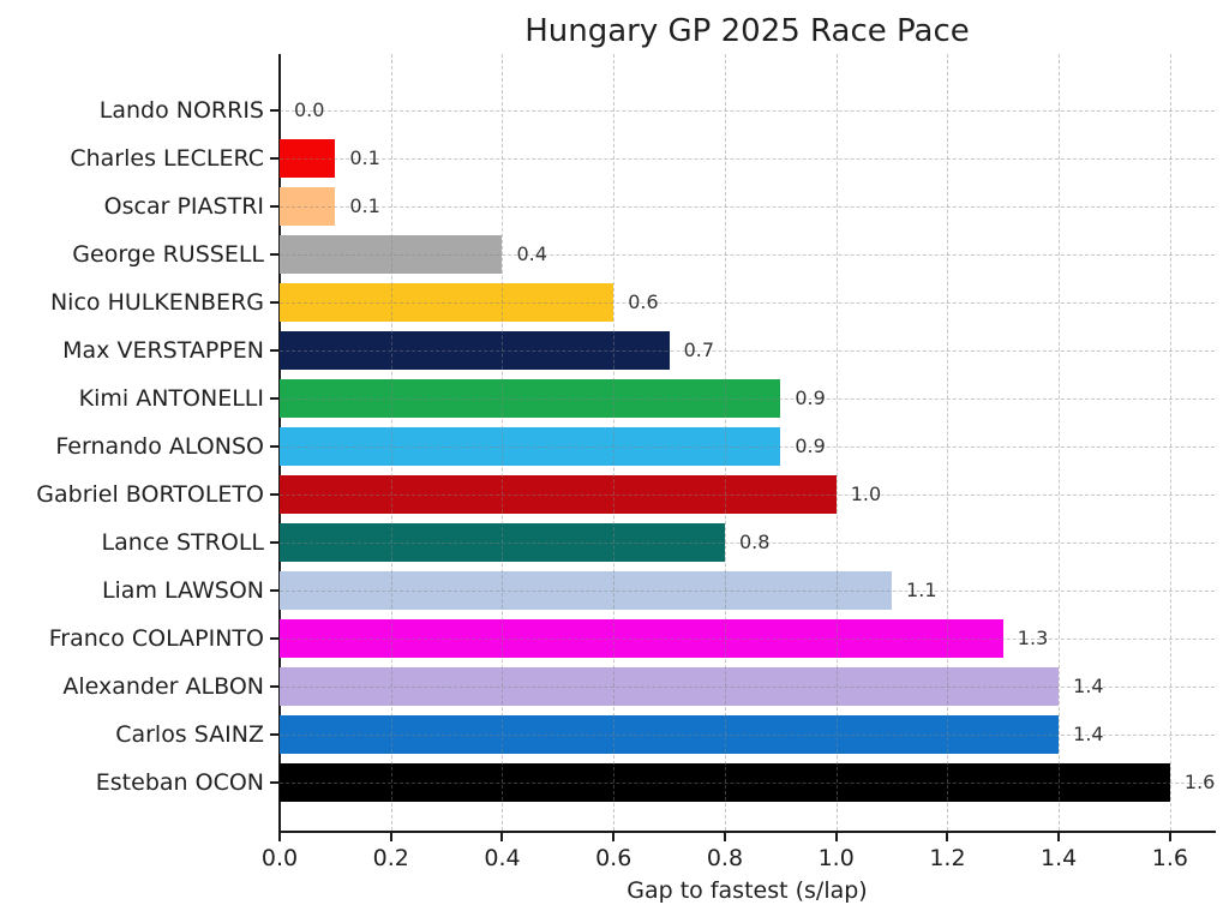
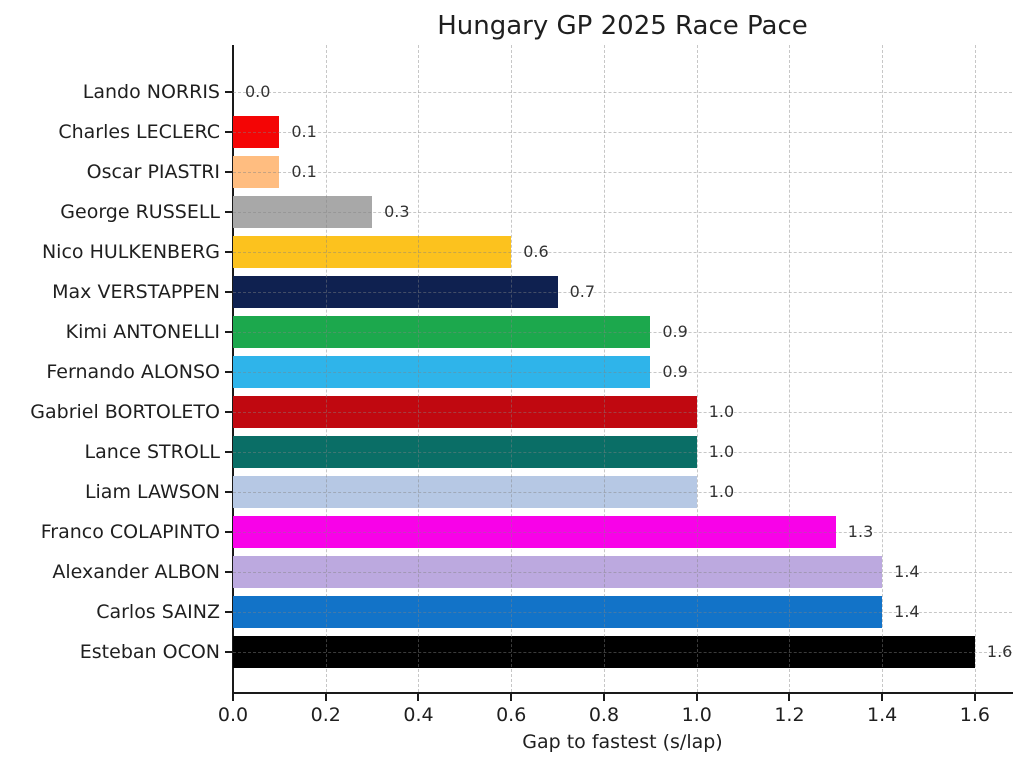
George RUSSELL: 0.4 -> 0.3
Lance STROLL: 0.8 -> 1.0
Liam LAWSON: 1.1 -> 1.0
